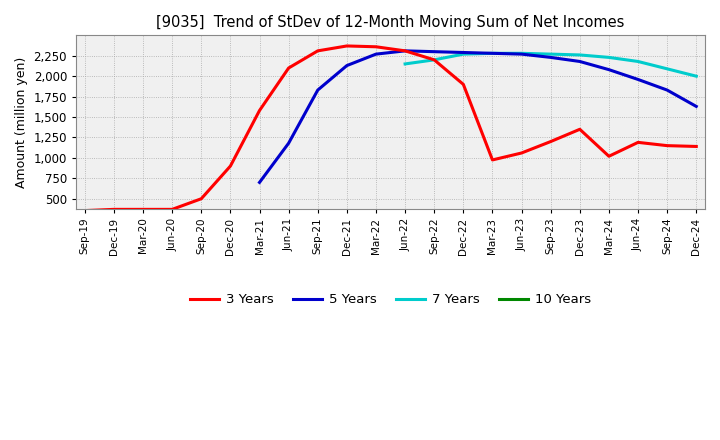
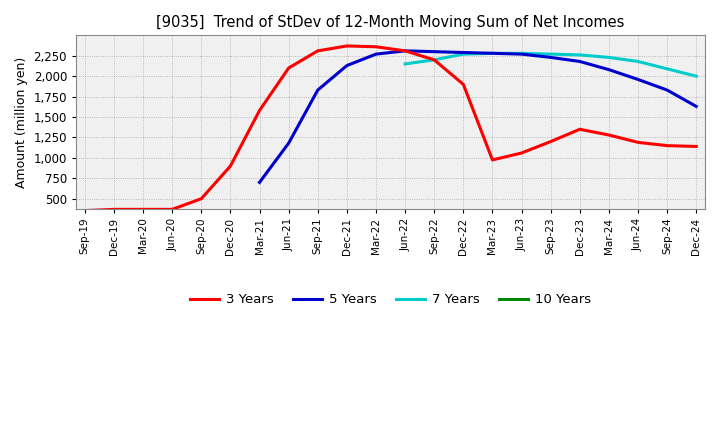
3 Years/Mar-24: 1,020 -> 1,280
